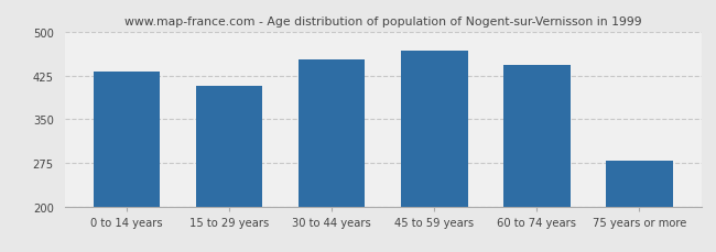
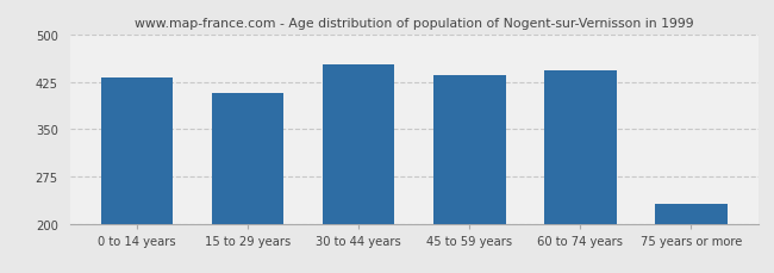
45 to 59 years: 468 -> 435
75 years or more: 278 -> 232
